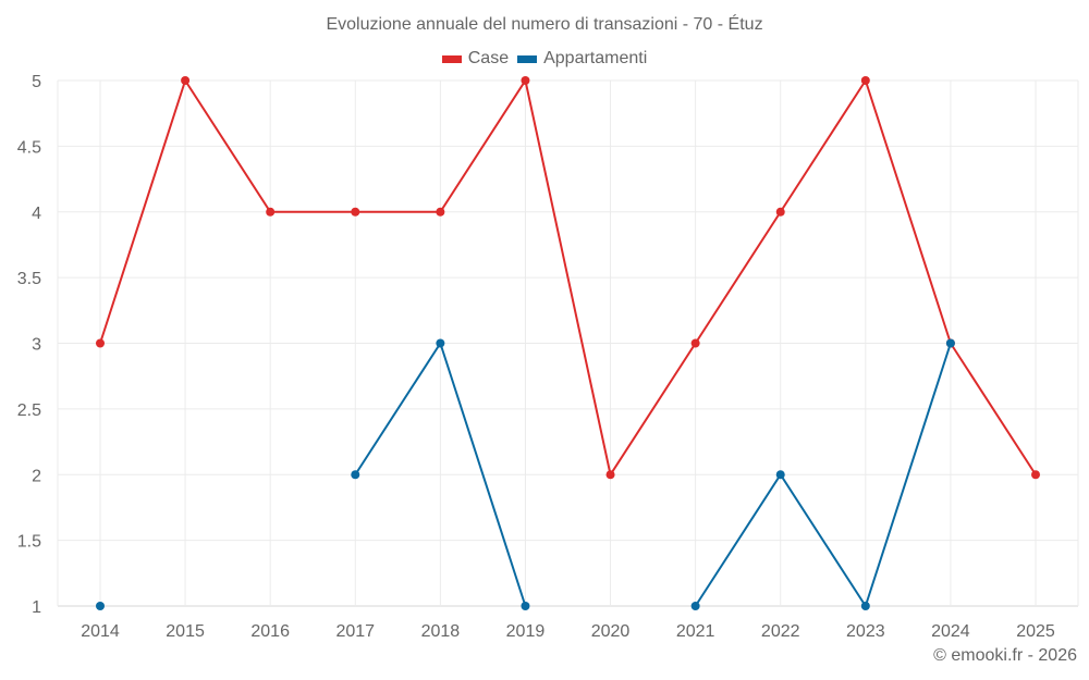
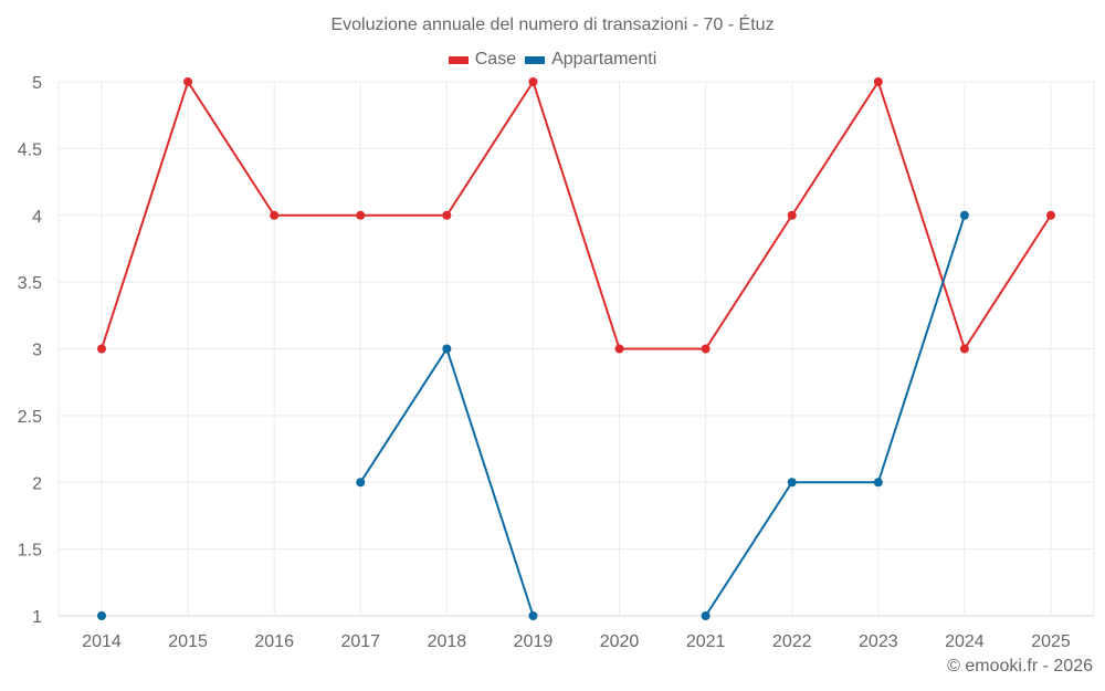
Case/2020: 2 -> 3
Appartamenti/2023: 1 -> 2
Appartamenti/2024: 3 -> 4
Case/2025: 2 -> 4
